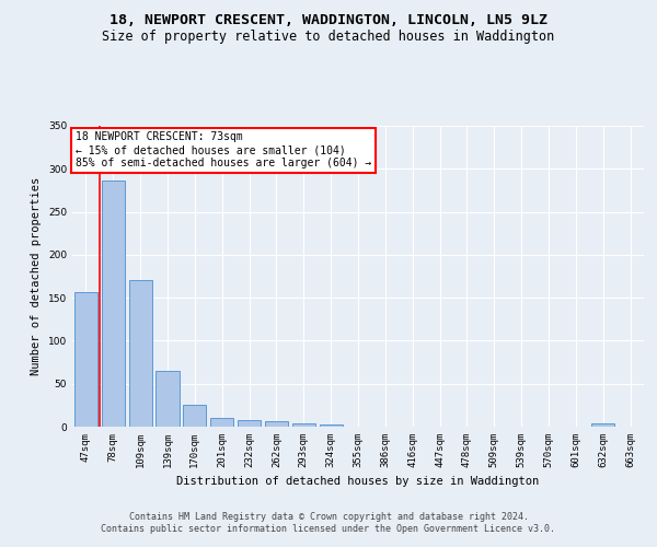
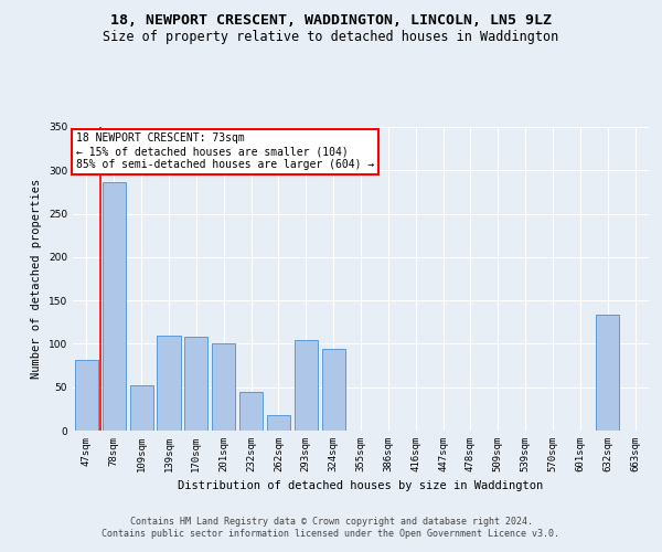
47sqm: 156 -> 82
109sqm: 170 -> 52
139sqm: 65 -> 110
170sqm: 25 -> 108
201sqm: 10 -> 100
232sqm: 8 -> 44
262sqm: 6 -> 18
293sqm: 4 -> 104
324sqm: 3 -> 94
632sqm: 4 -> 134
